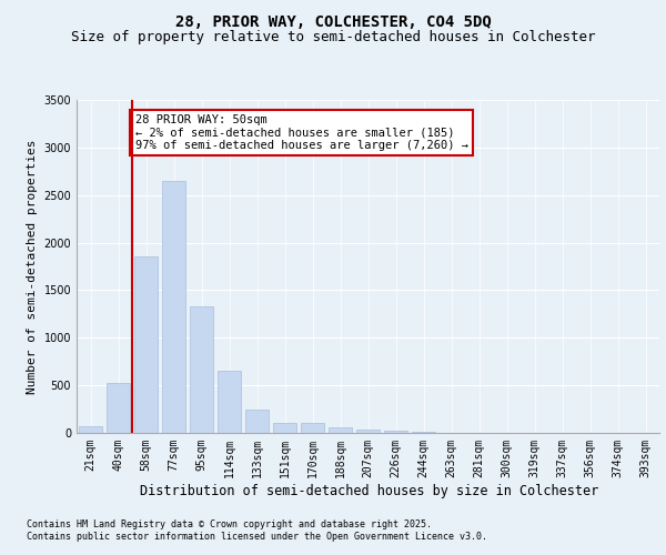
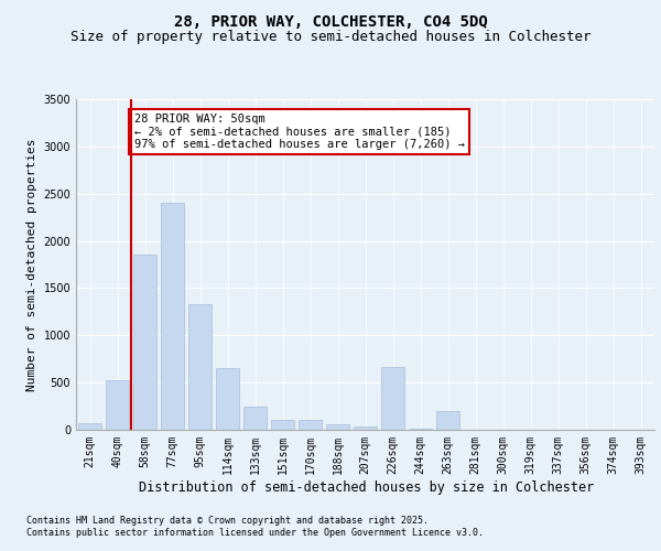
77sqm: 2650 -> 2400
226sqm: 20 -> 660
263sqm: 0 -> 200
